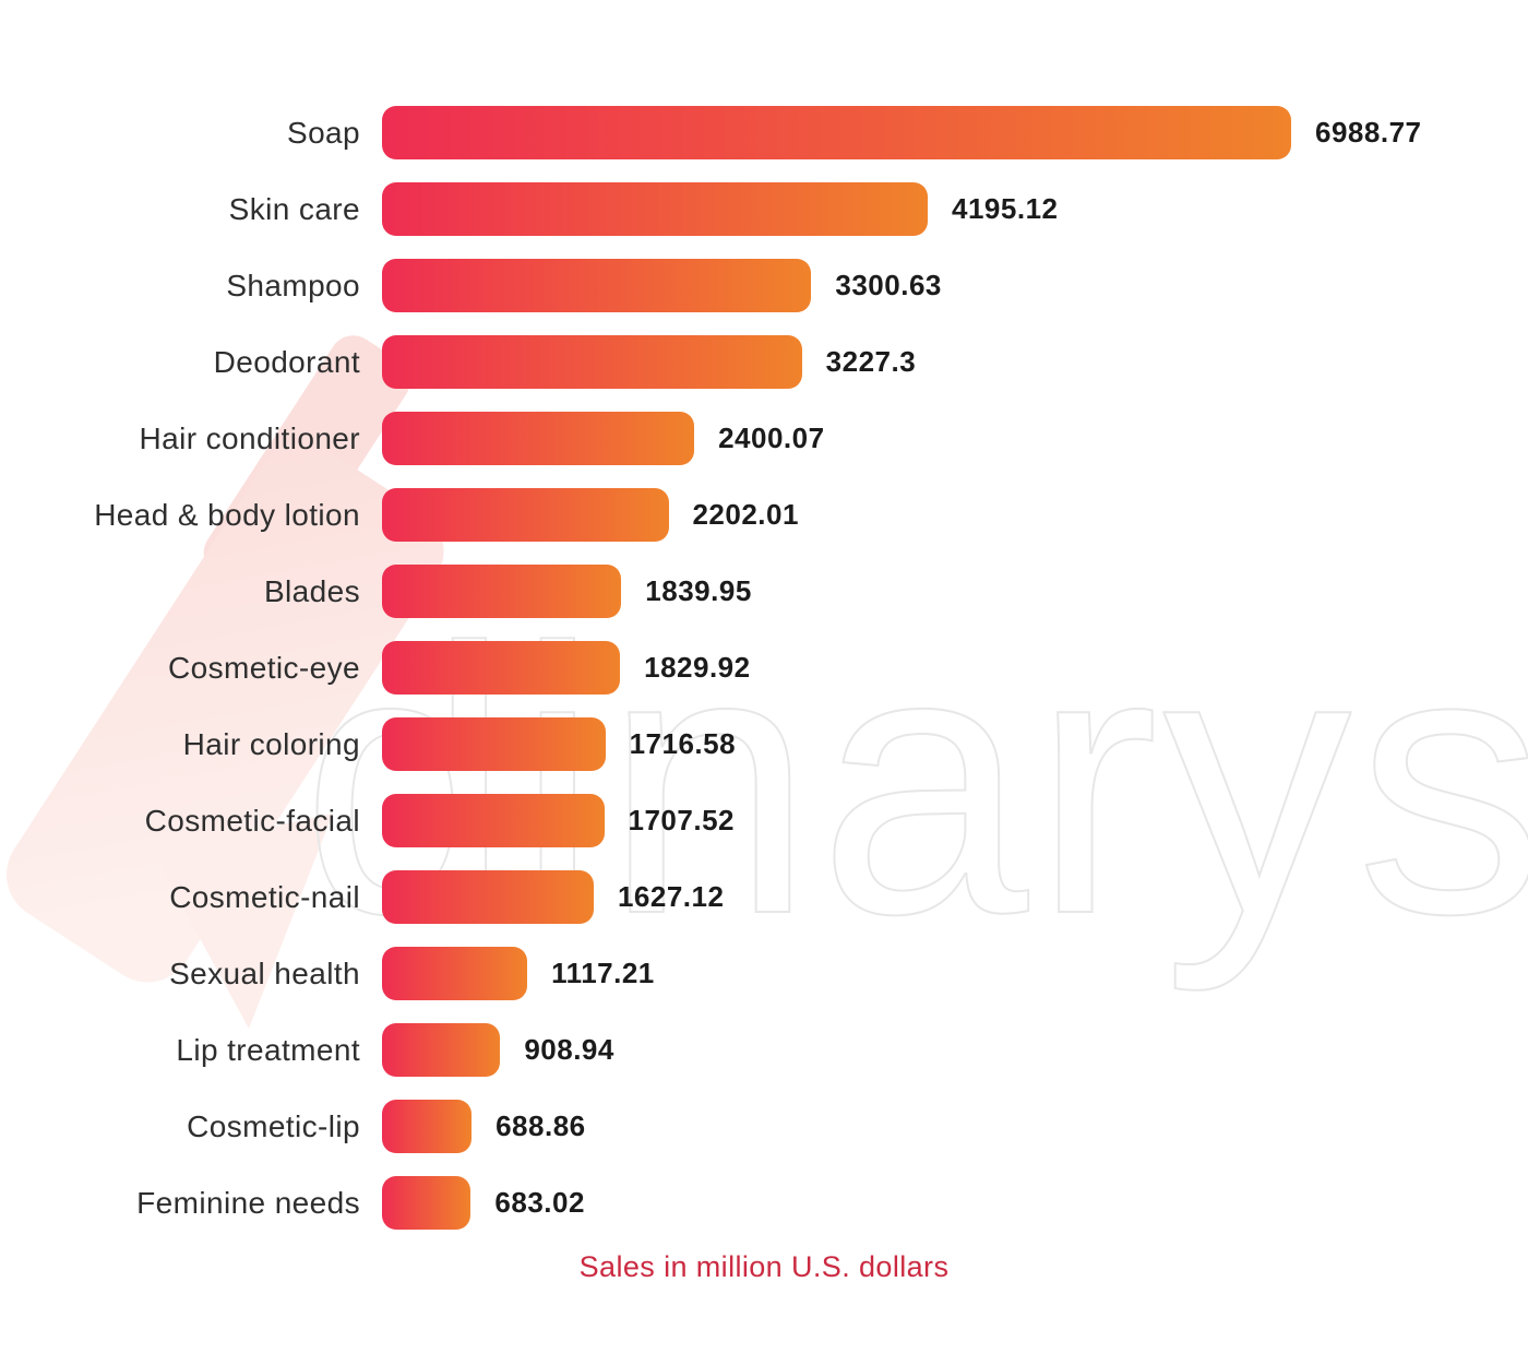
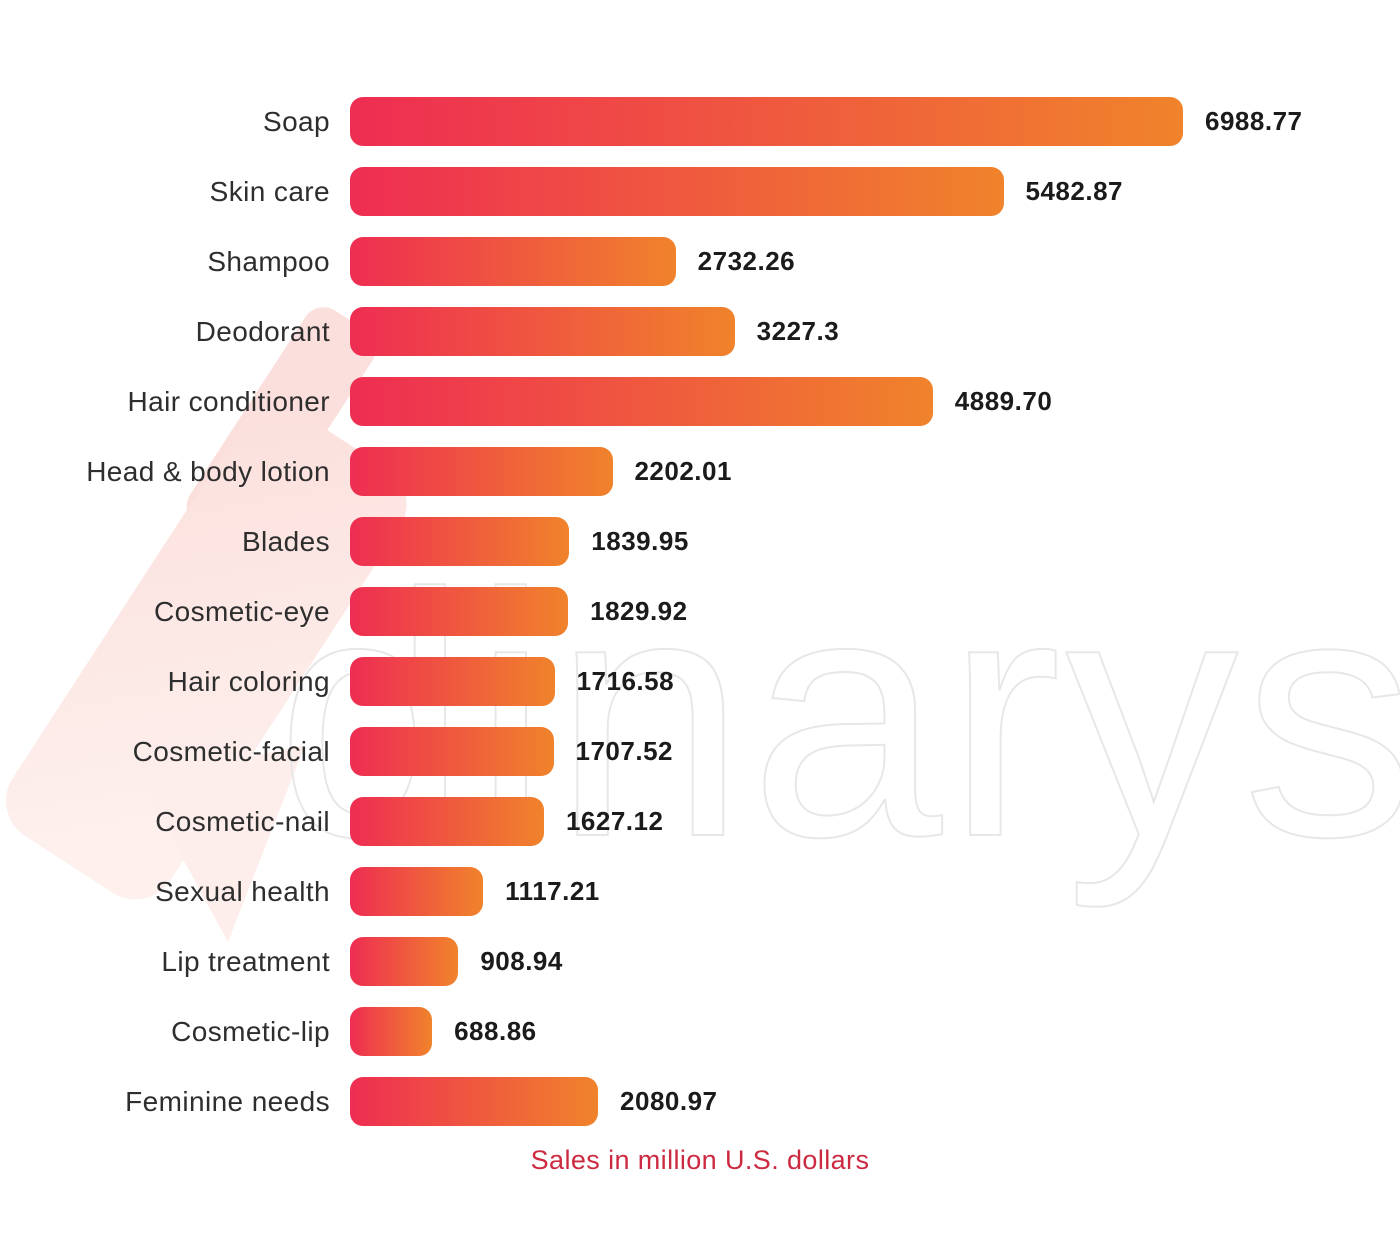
Skin care: 4195.12 -> 5482.87
Shampoo: 3300.63 -> 2732.26
Hair conditioner: 2400.07 -> 4889.70
Feminine needs: 683.02 -> 2080.97
